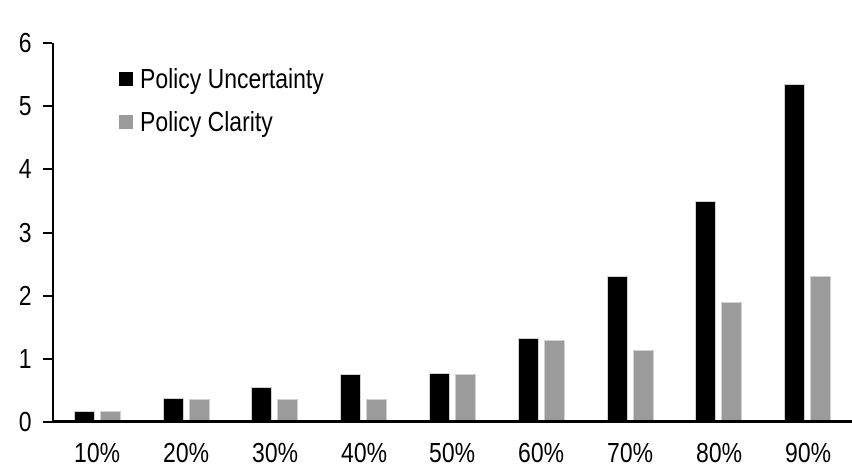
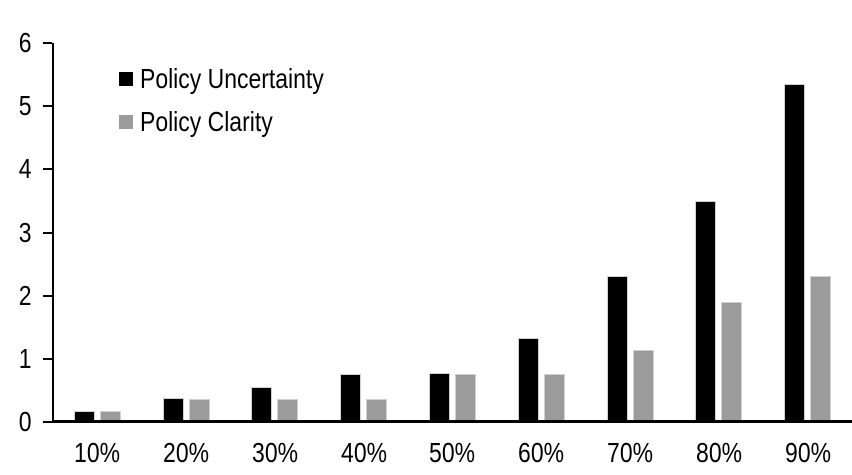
Policy Clarity/60%: 1.3 -> 0.8
